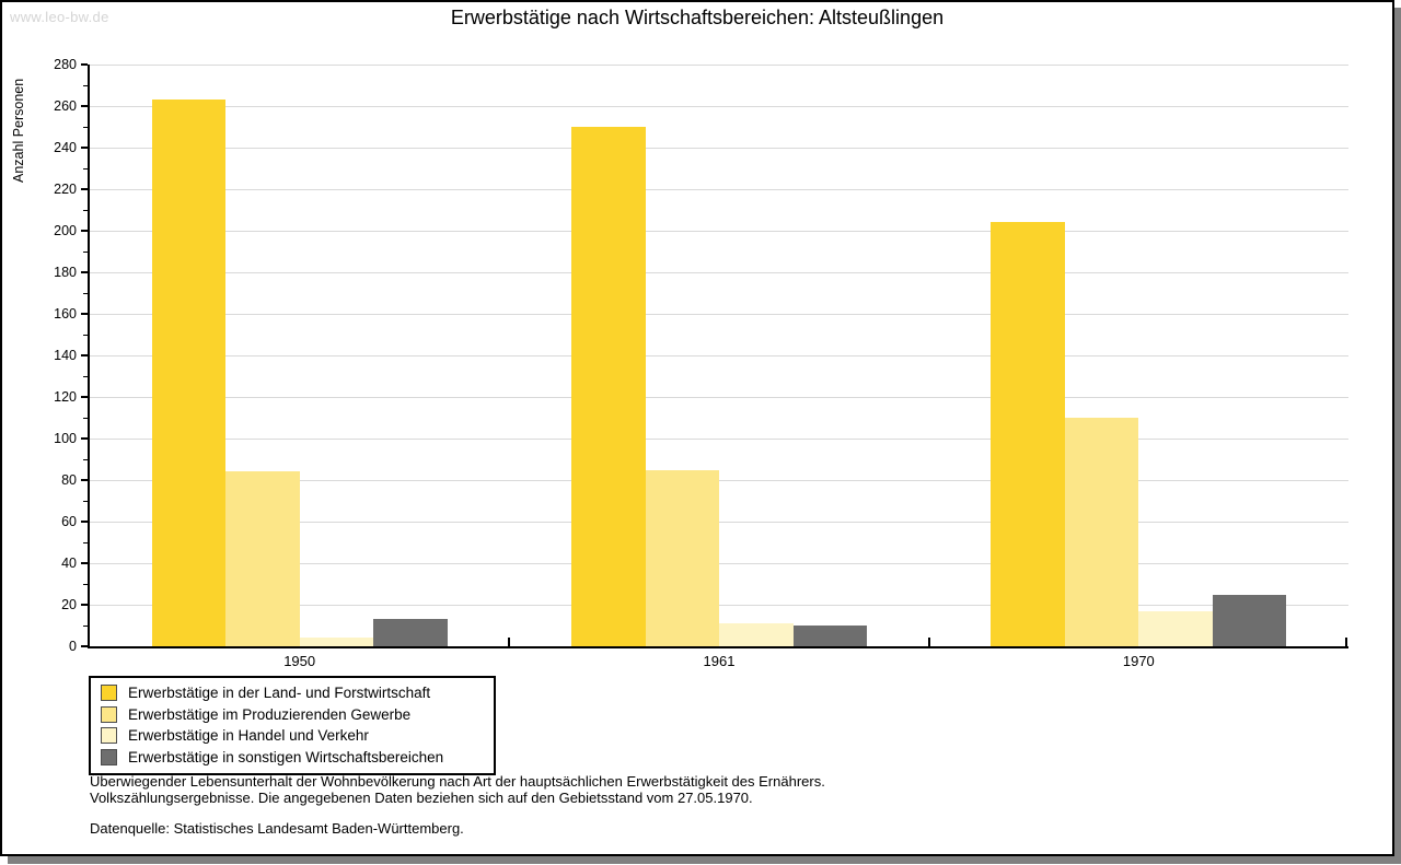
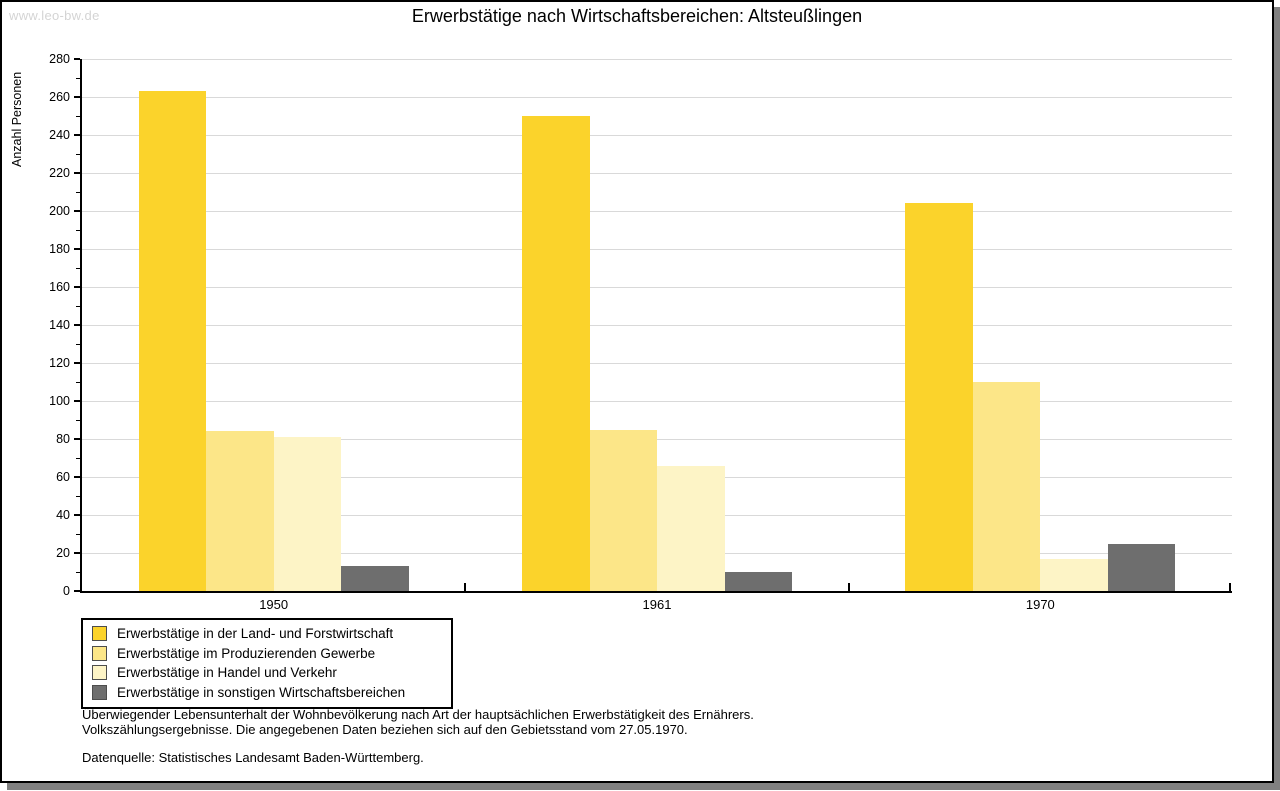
Erwerbstätige in Handel und Verkehr/1950: 4 -> 81
Erwerbstätige in Handel und Verkehr/1961: 11 -> 66
